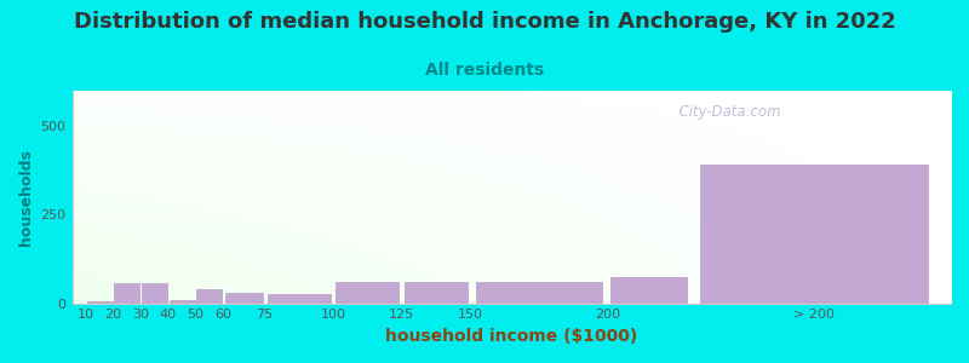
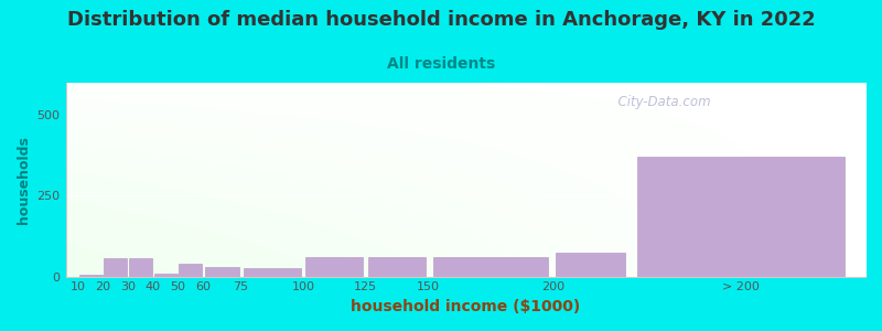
> 200: 390 -> 370
